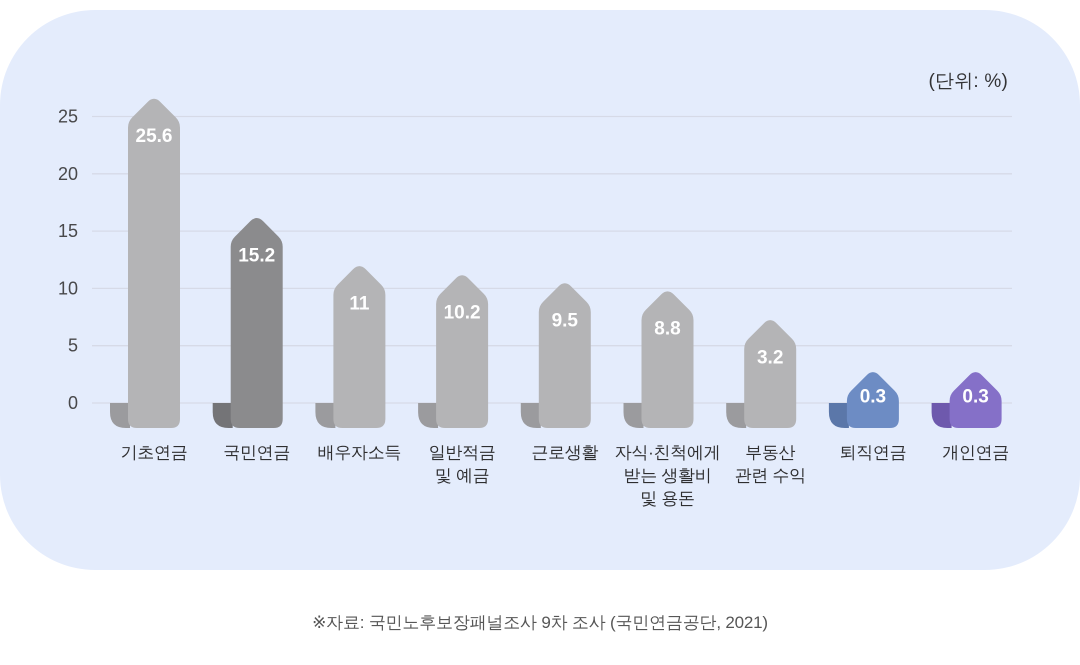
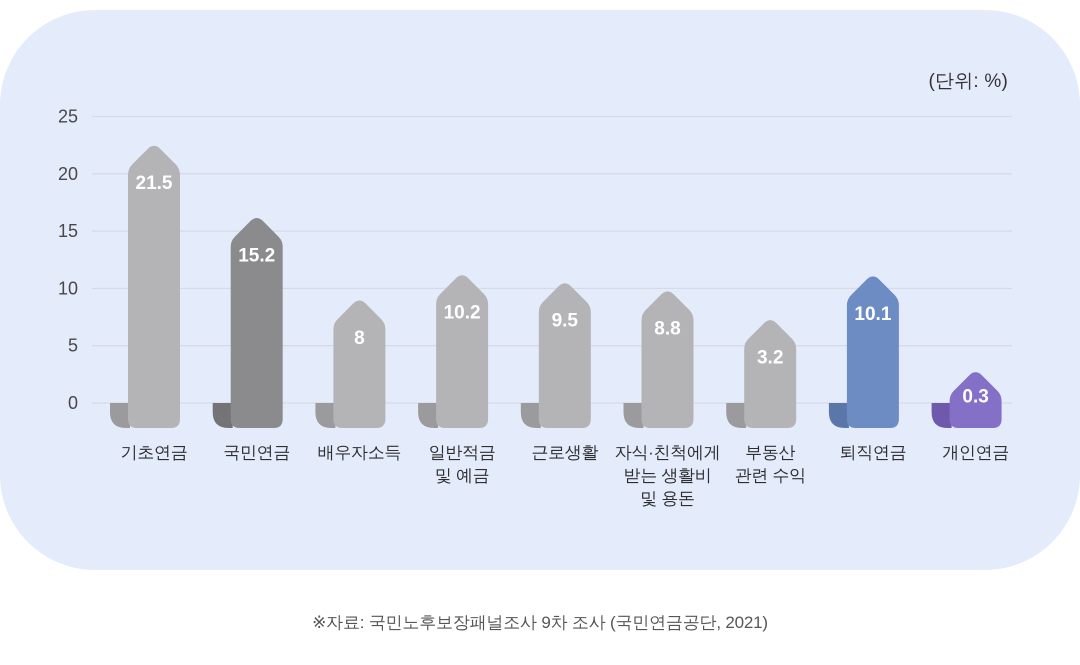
기초연금: 25.6 -> 21.5
배우자소득: 11 -> 8
퇴직연금: 0.3 -> 10.1
